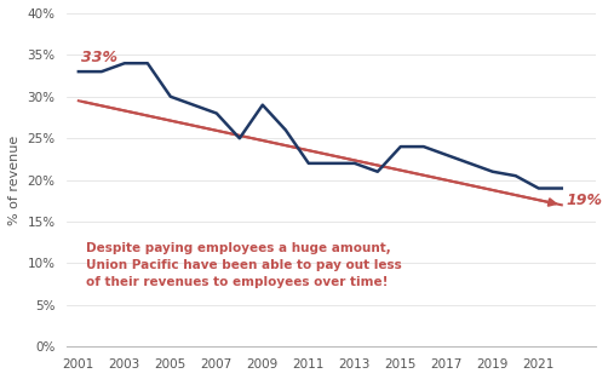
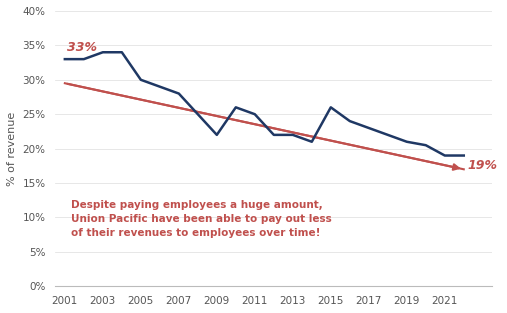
2009: 29.0% -> 22.0%
2011: 22.0% -> 25.0%
2015: 24.0% -> 26.0%
